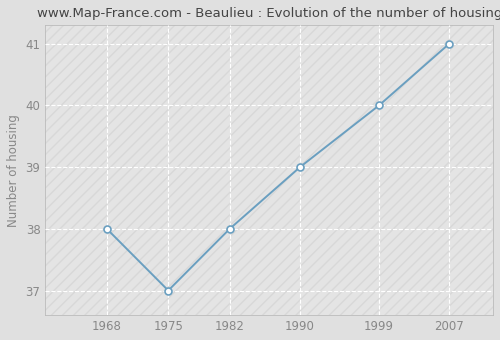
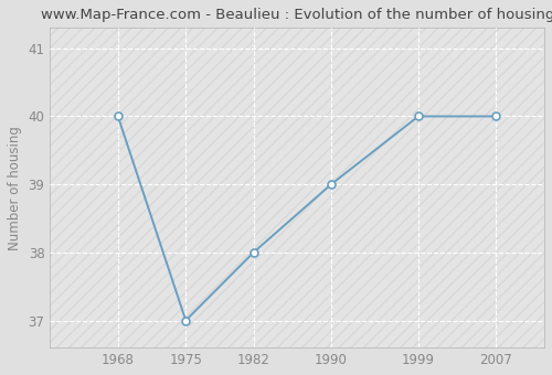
1968: 38 -> 40
2007: 41 -> 40
